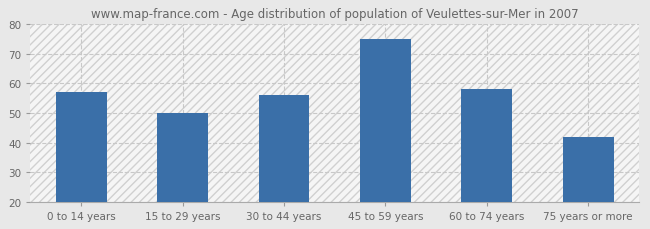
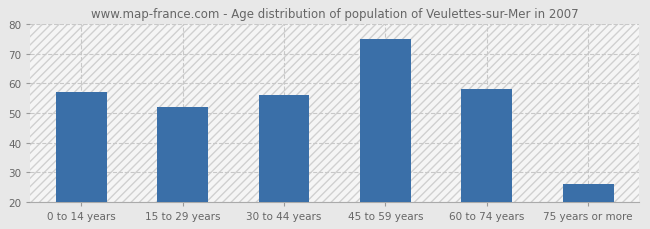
15 to 29 years: 50 -> 52
75 years or more: 42 -> 26
